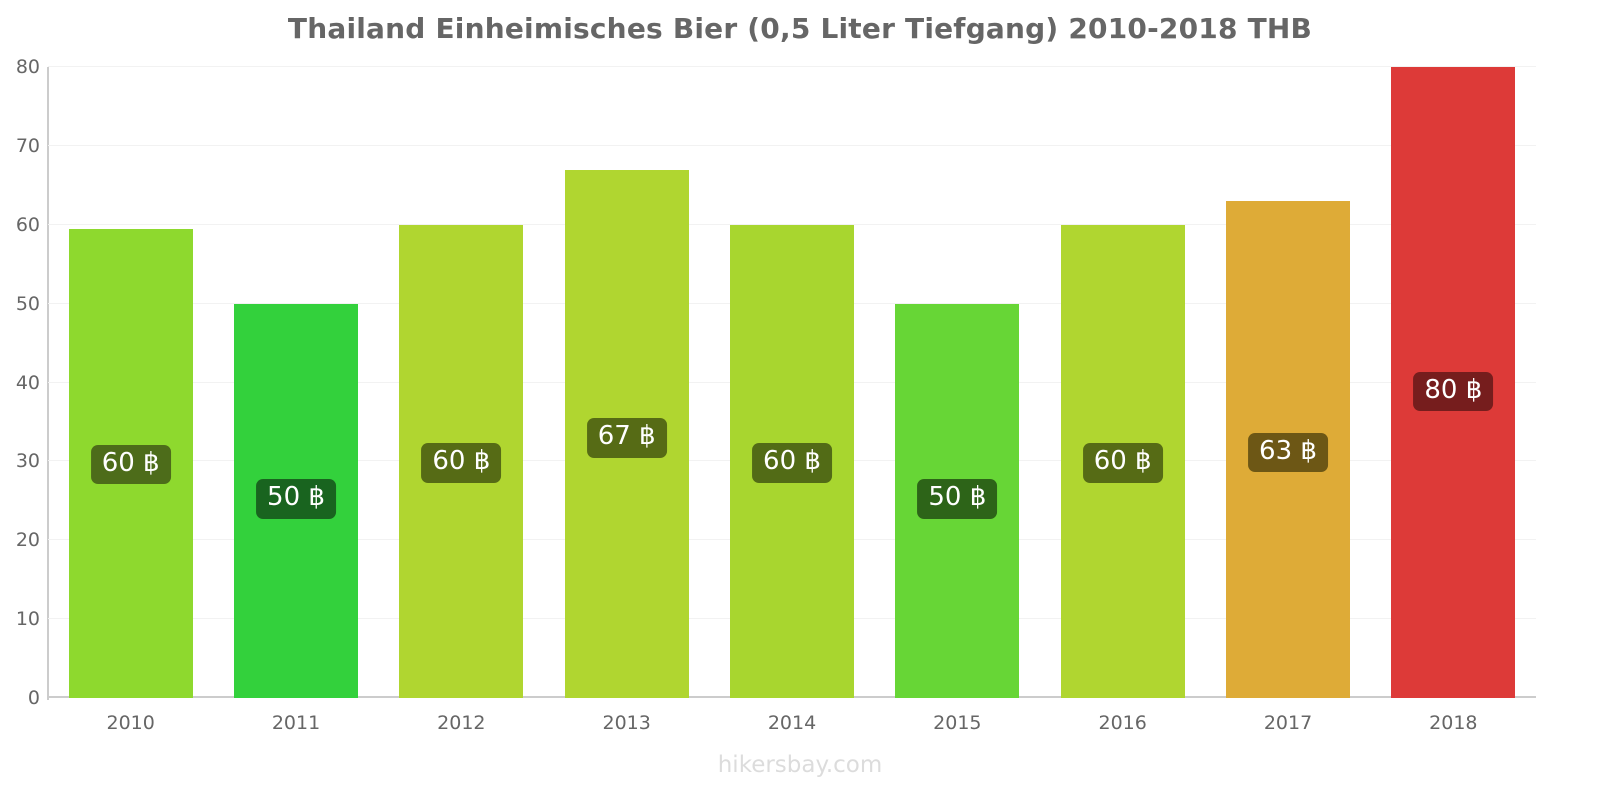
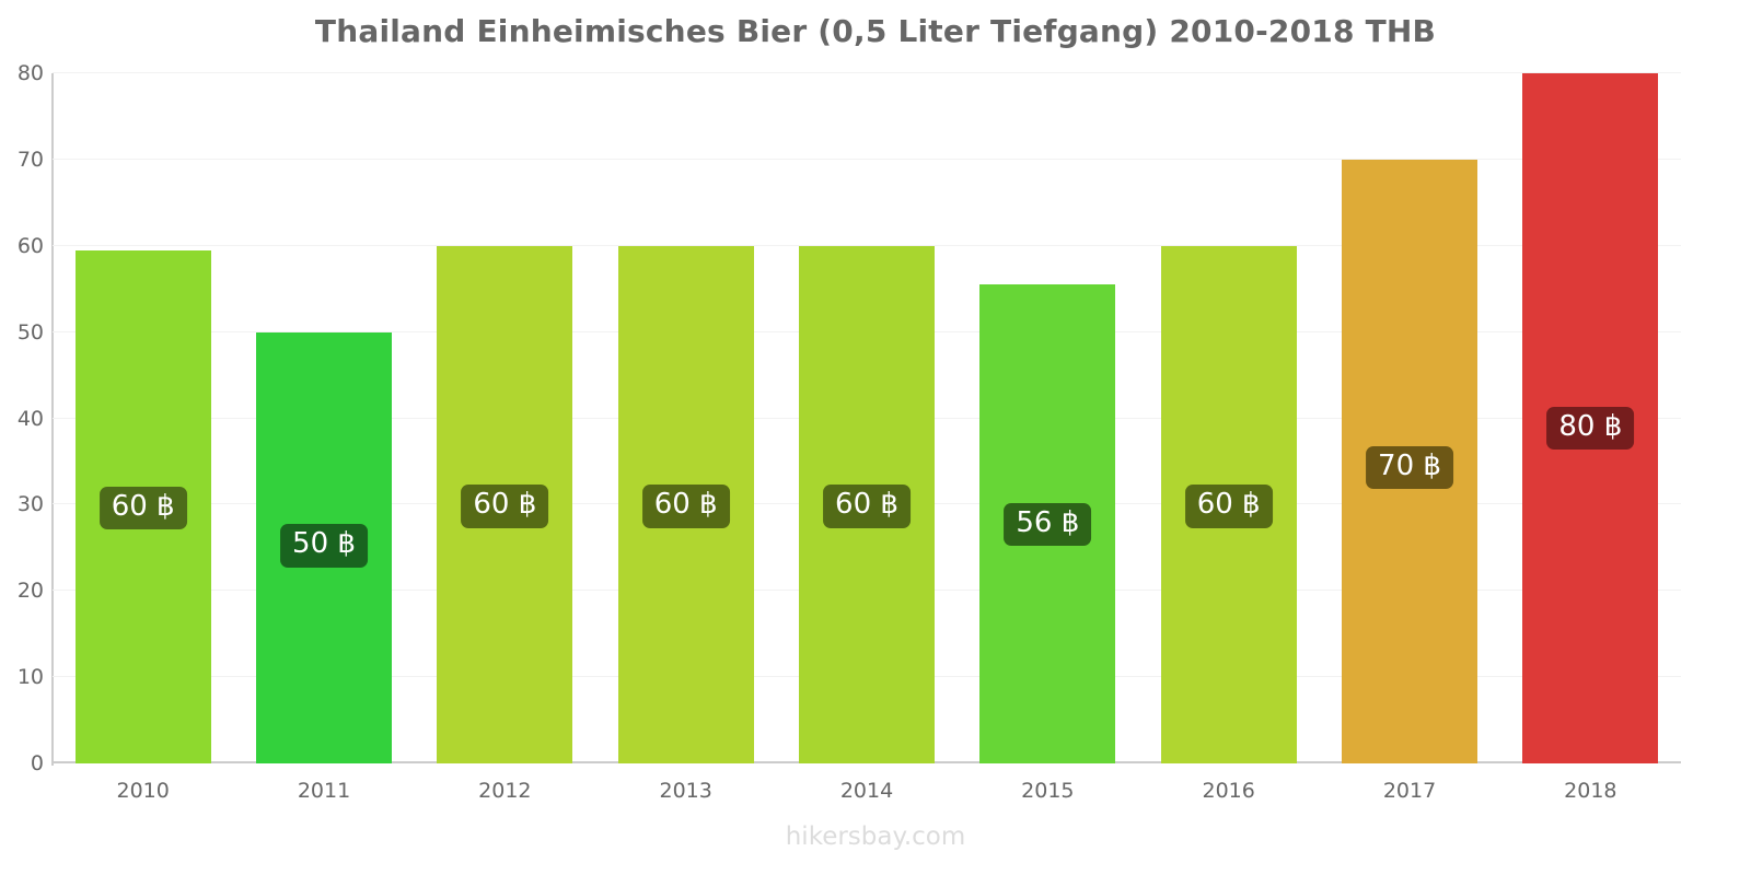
2013: 67 -> 60
2015: 50 -> 56
2017: 63 -> 70
